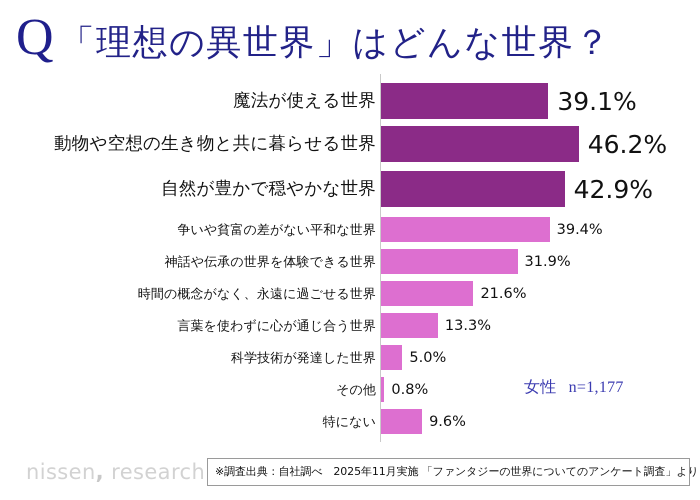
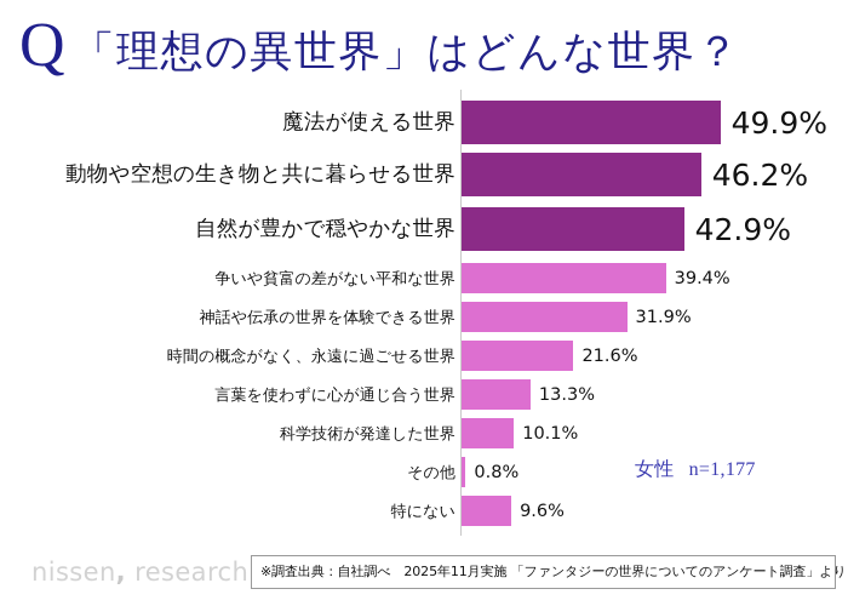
魔法が使える世界: 39.1% -> 49.9%
科学技術が発達した世界: 5.0% -> 10.1%
